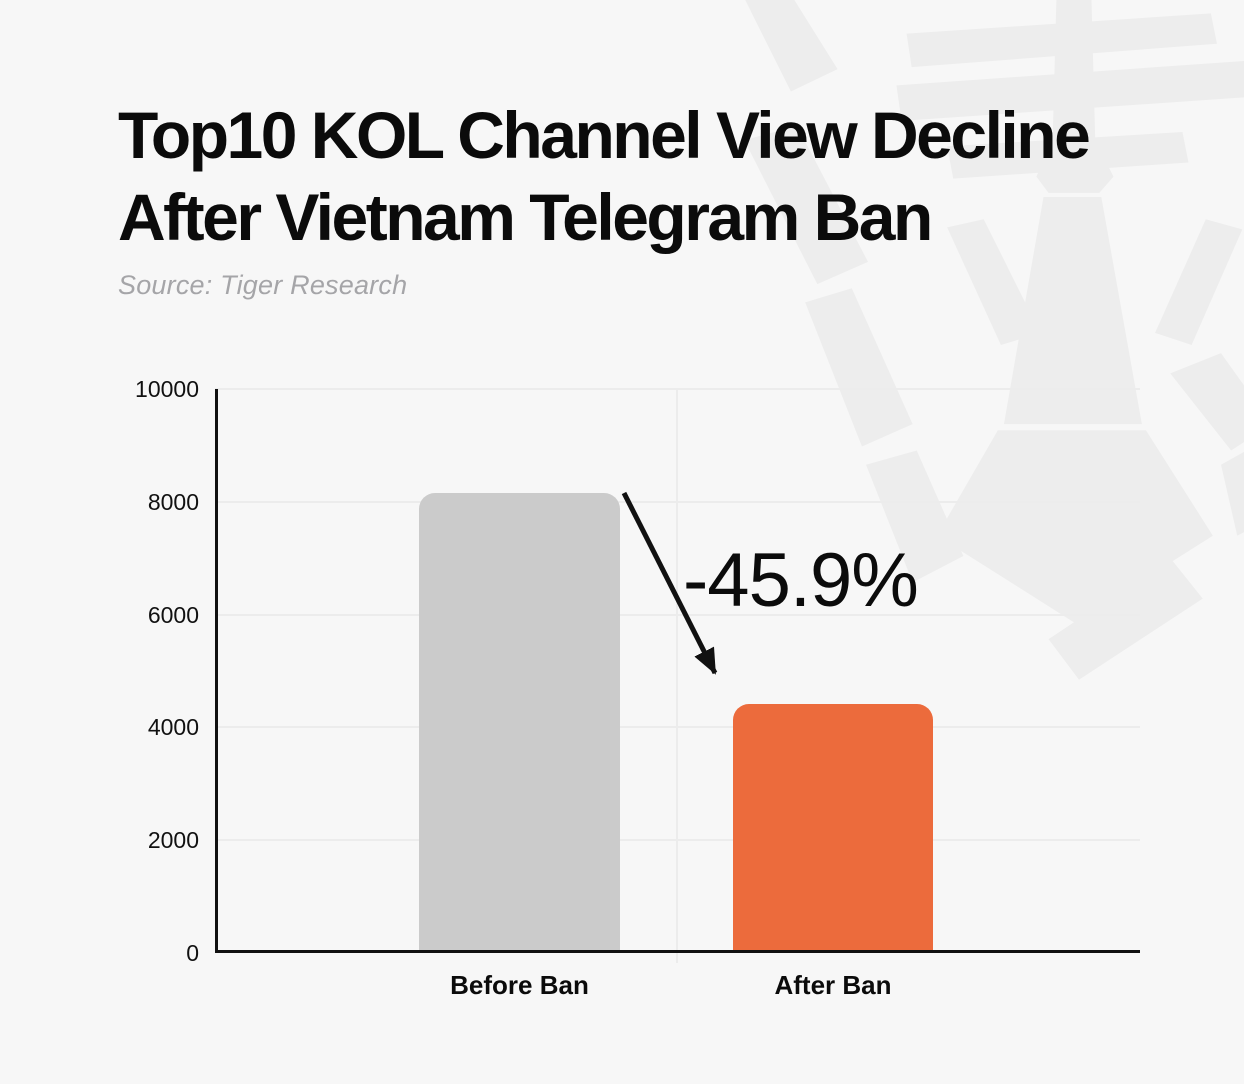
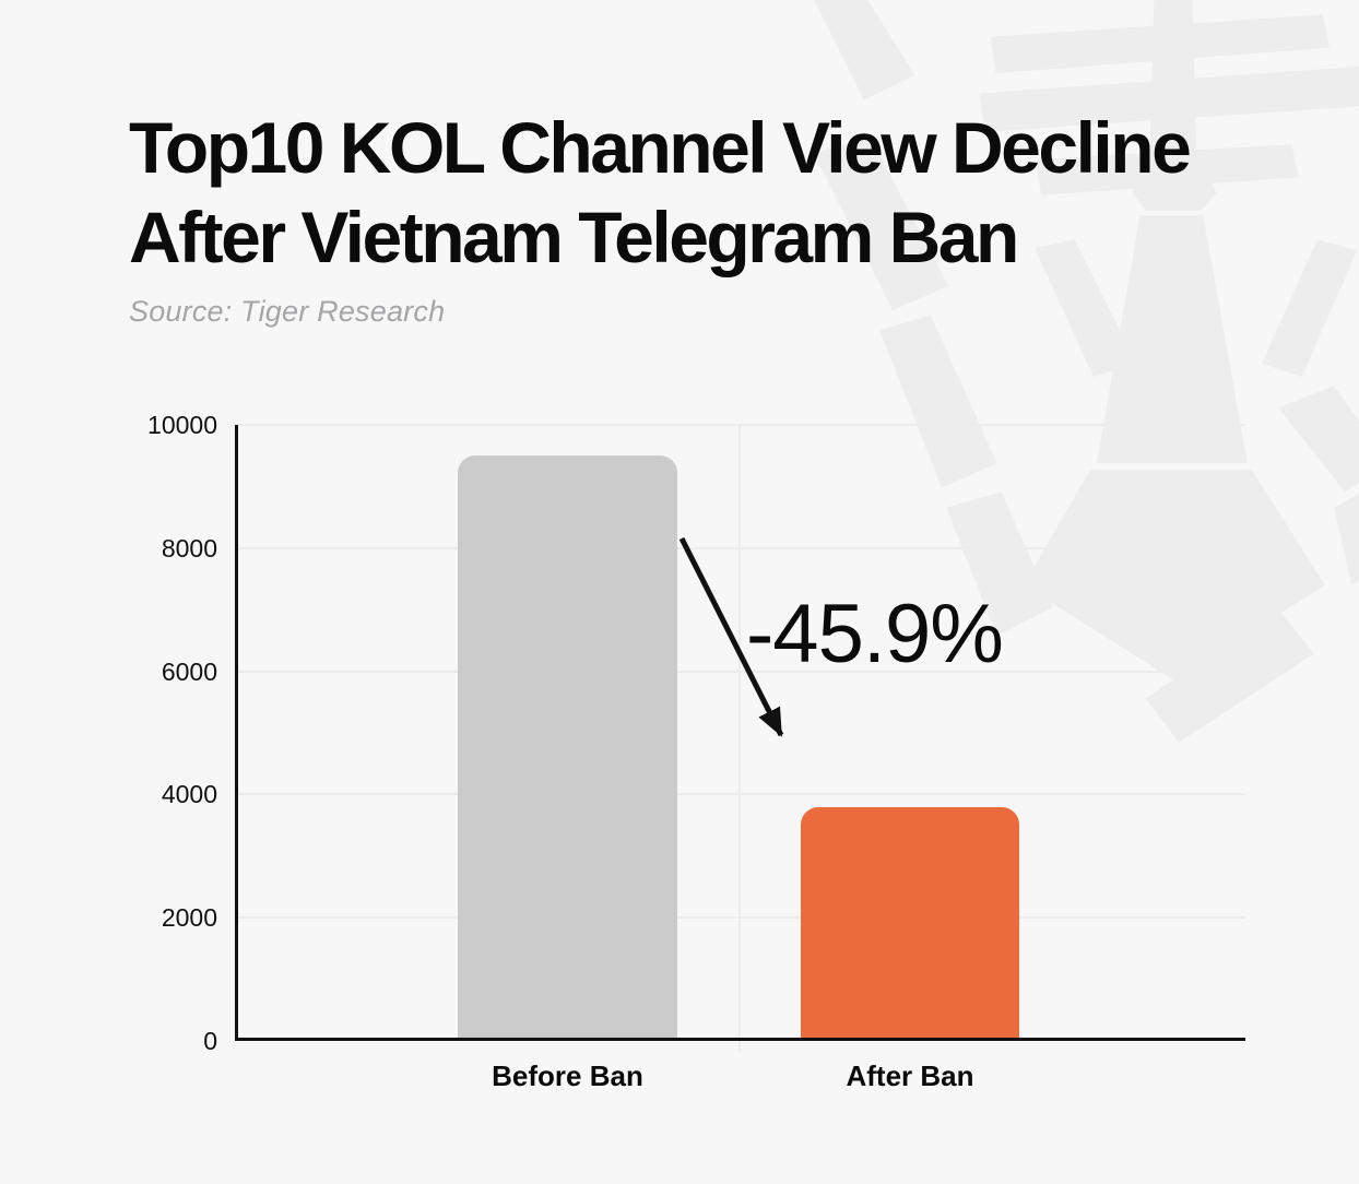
Before Ban: 8200 -> 9500
After Ban: 4400 -> 3800
